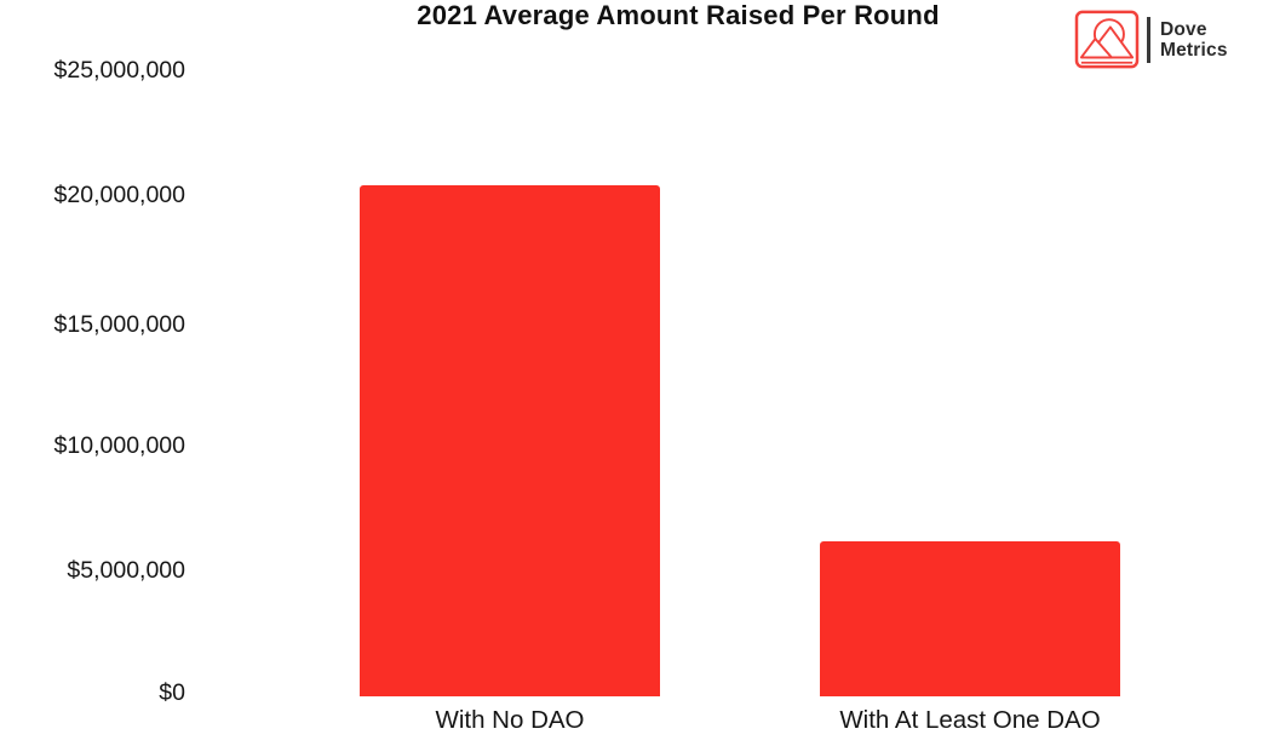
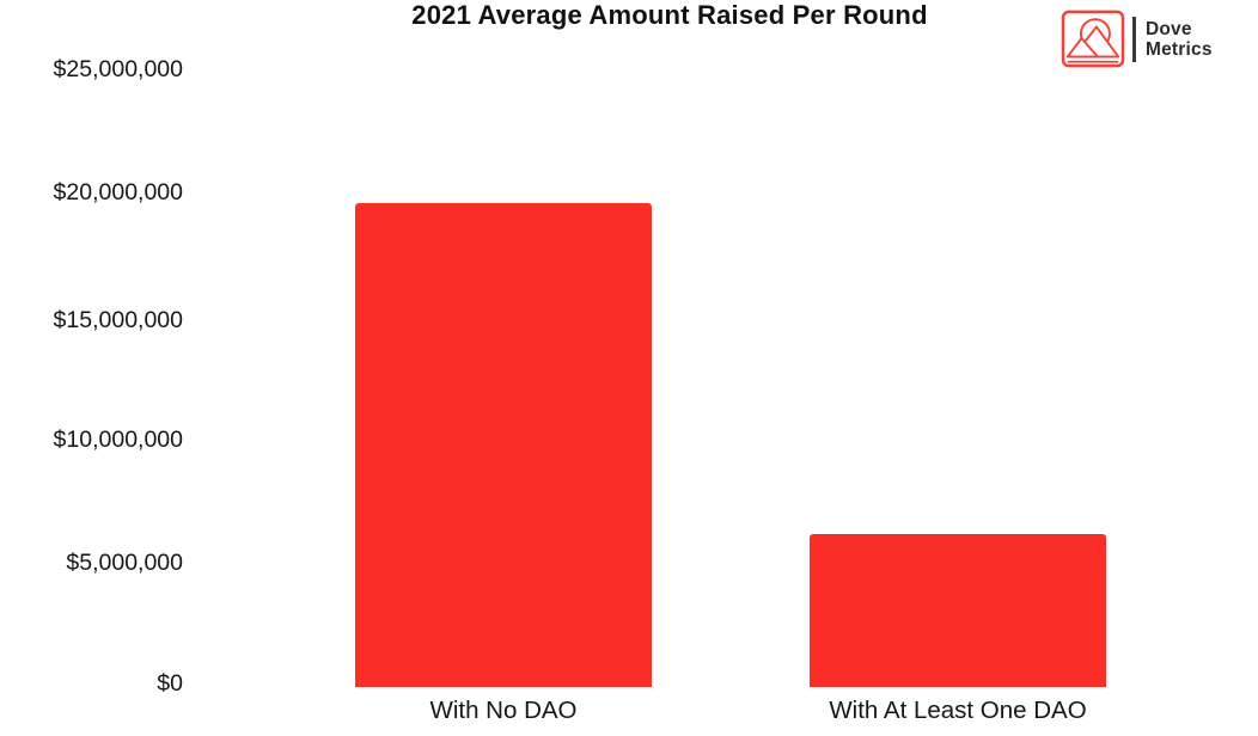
With No DAO: $20400000 -> $19600000
